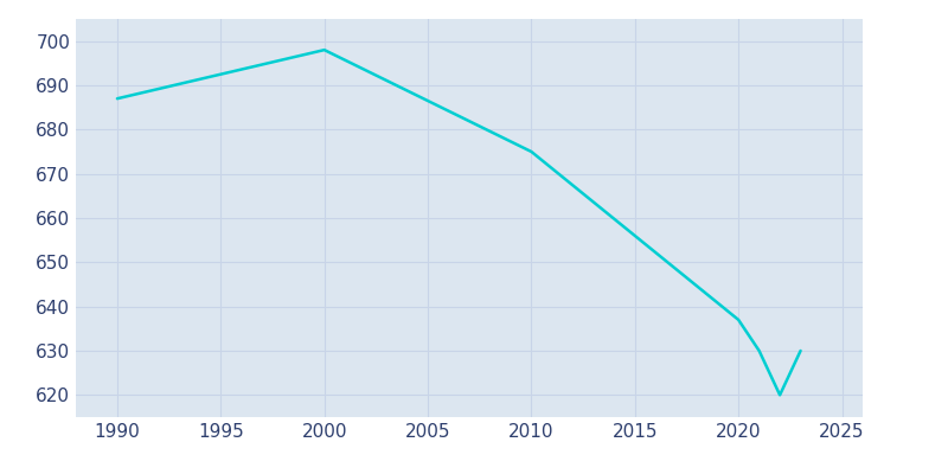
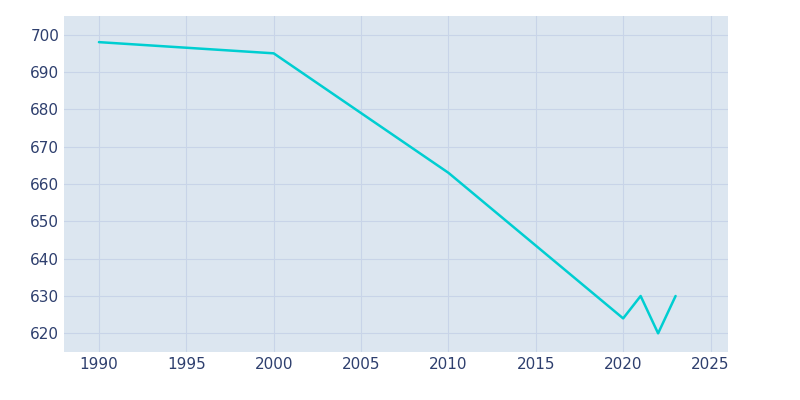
1990: 687 -> 698
2000: 698 -> 695
2010: 675 -> 663
2020: 637 -> 624
